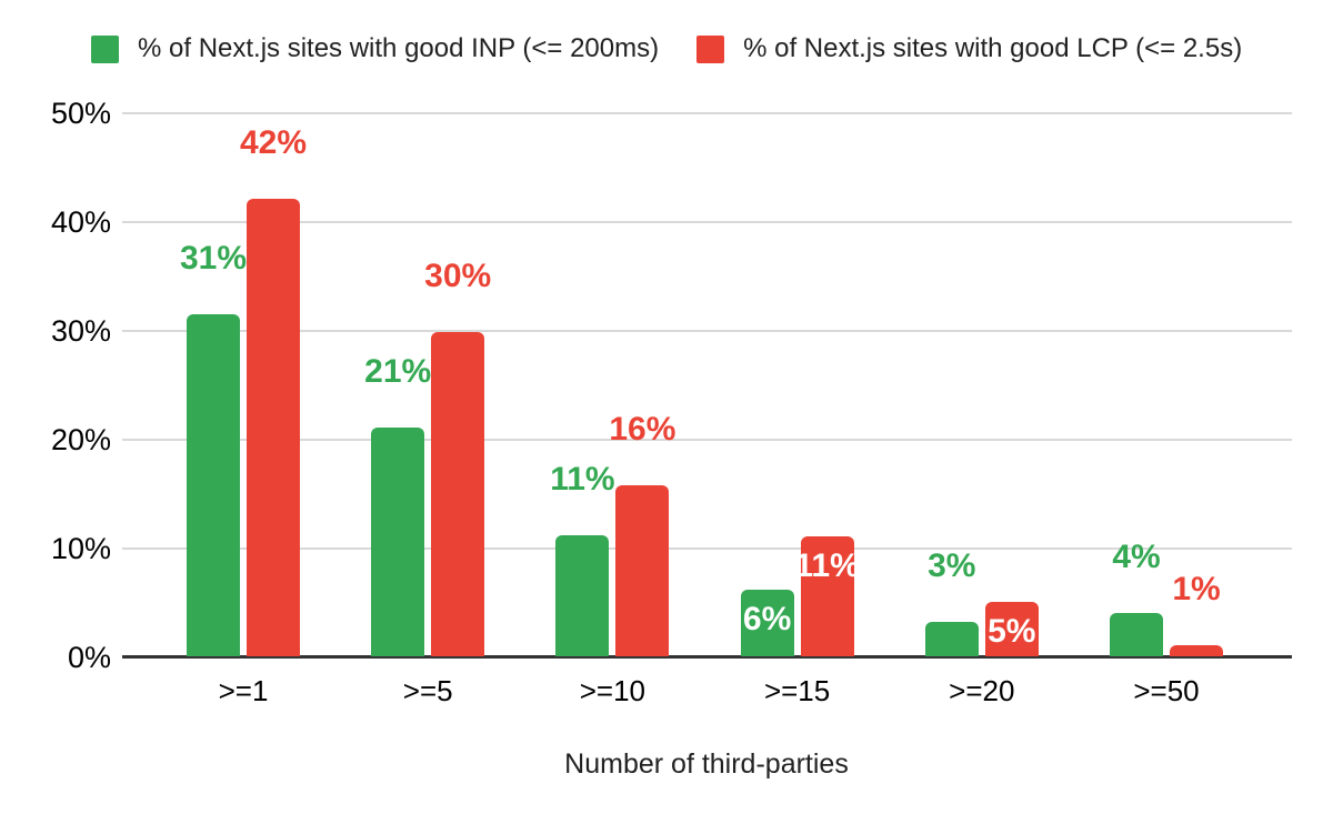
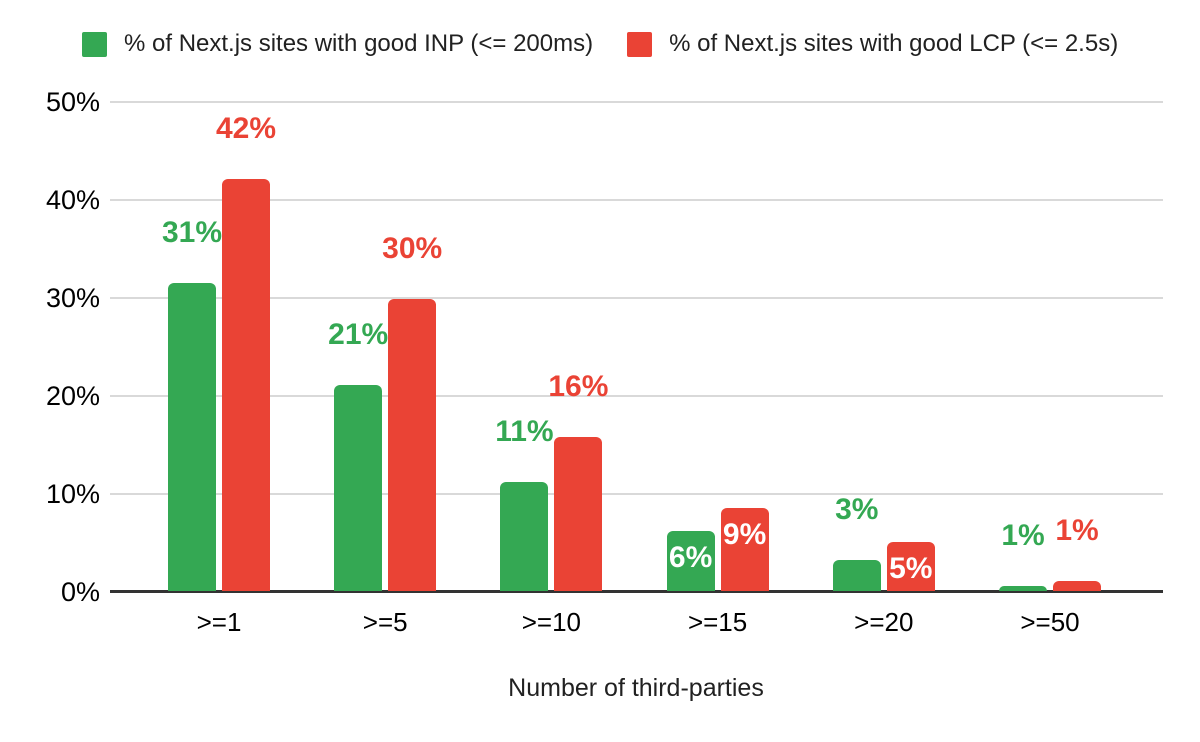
% of Next.js sites with good LCP (<= 2.5s)/>=15: 11% -> 9%
% of Next.js sites with good INP (<= 200ms)/>=50: 4% -> 1%
